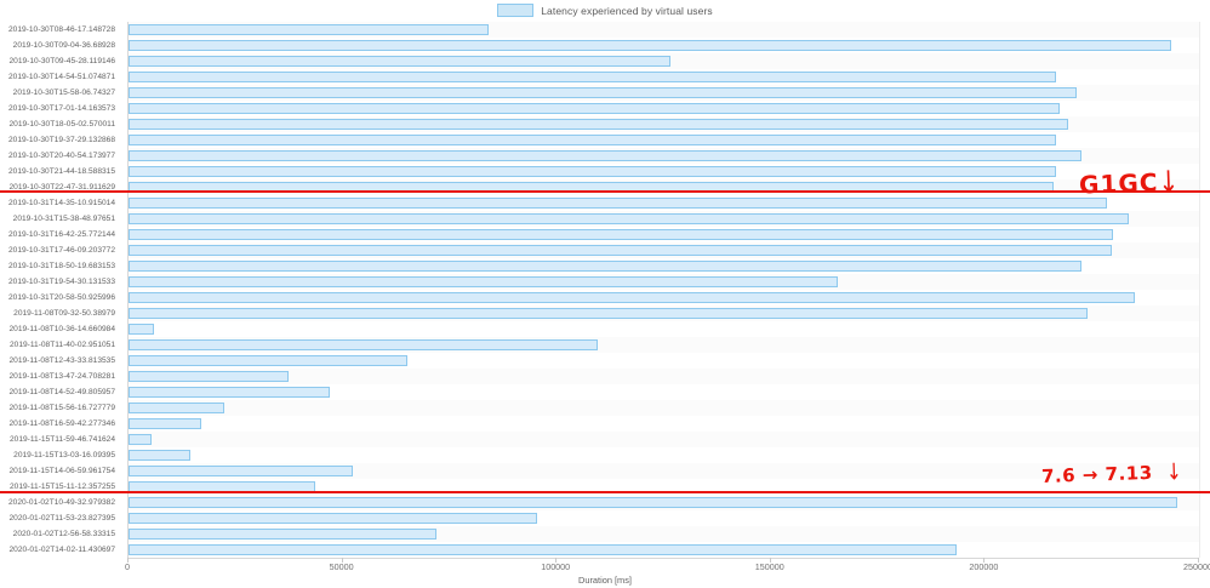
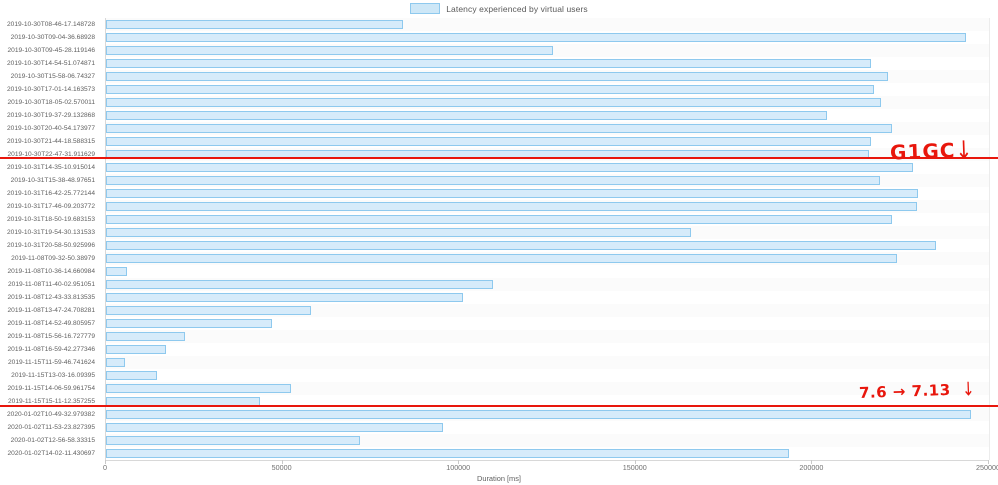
2019-10-30T19-37-29.132868: 216000 -> 204000
2019-10-31T15-38-48.97651: 234000 -> 219000
2019-11-08T12-43-33.813535: 65000 -> 101000
2019-11-08T13-47-24.708281: 38000 -> 58000
